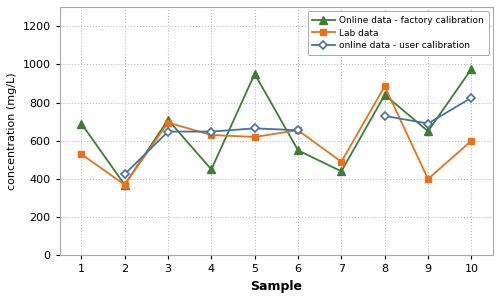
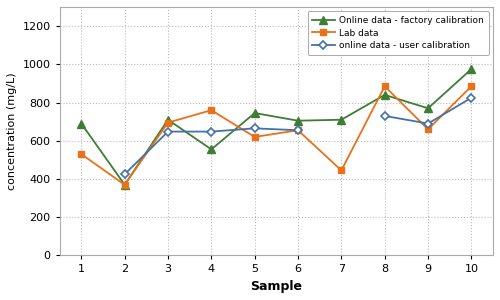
Online data - factory calibration/4: 450 -> 560
Lab data/4: 630 -> 760
Online data - factory calibration/5: 950 -> 740
Online data - factory calibration/6: 550 -> 700
Online data - factory calibration/7: 440 -> 710
Lab data/7: 490 -> 440
Online data - factory calibration/9: 650 -> 770
Lab data/9: 400 -> 660
Lab data/10: 600 -> 880
